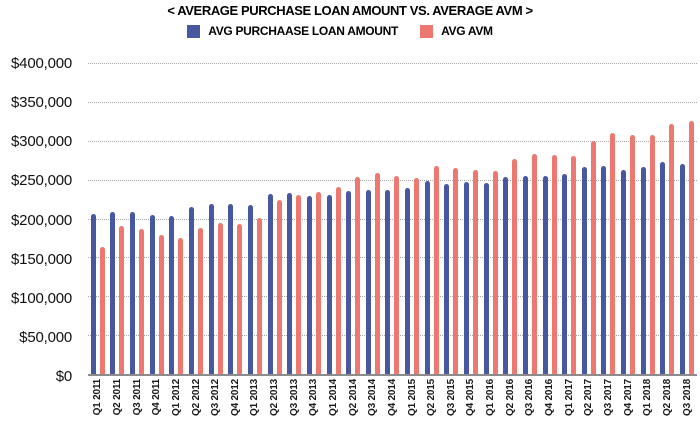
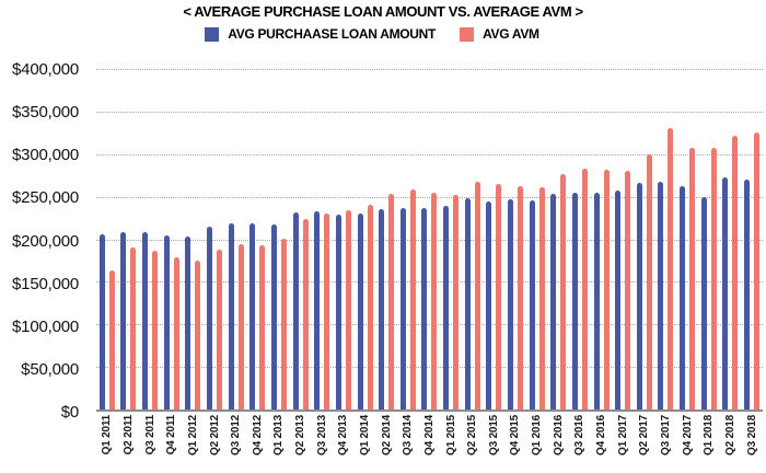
AVG AVM/Q3 2017: $310000 -> $330000
AVG PURCHAASE LOAN AMOUNT/Q1 2018: $270000 -> $250000
